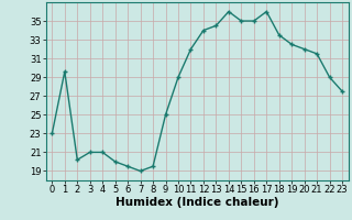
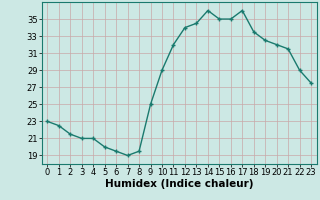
1: 29.6 -> 22.5
2: 20.2 -> 21.5
